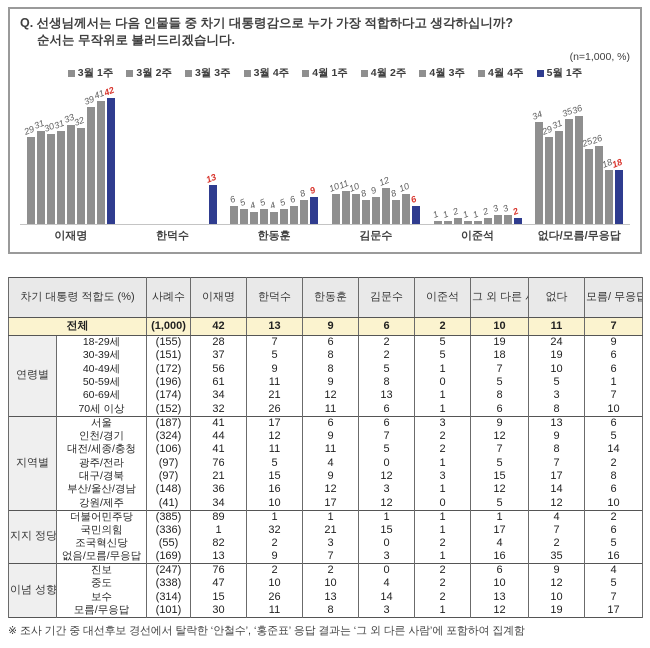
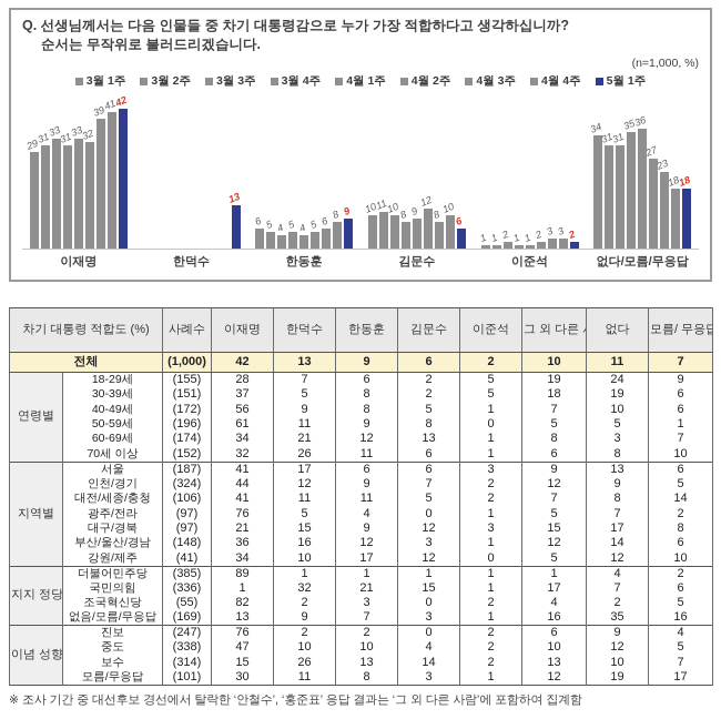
3월 3주/이재명: 30 -> 33
3월 2주/없다/모름/무응답: 29 -> 31
4월 2주/없다/모름/무응답: 25 -> 27
4월 3주/없다/모름/무응답: 26 -> 23
